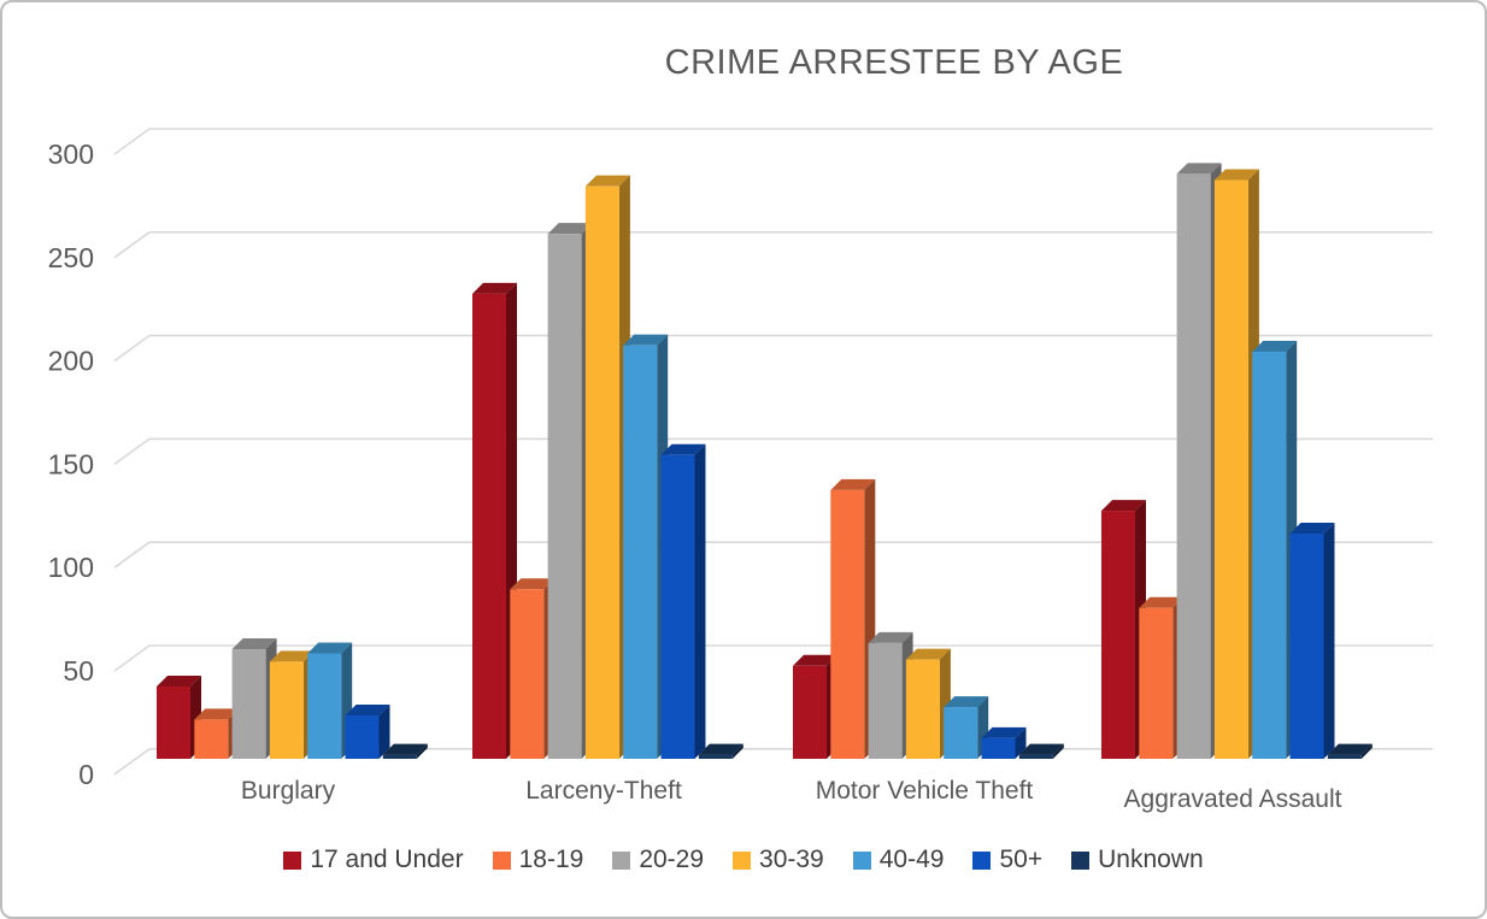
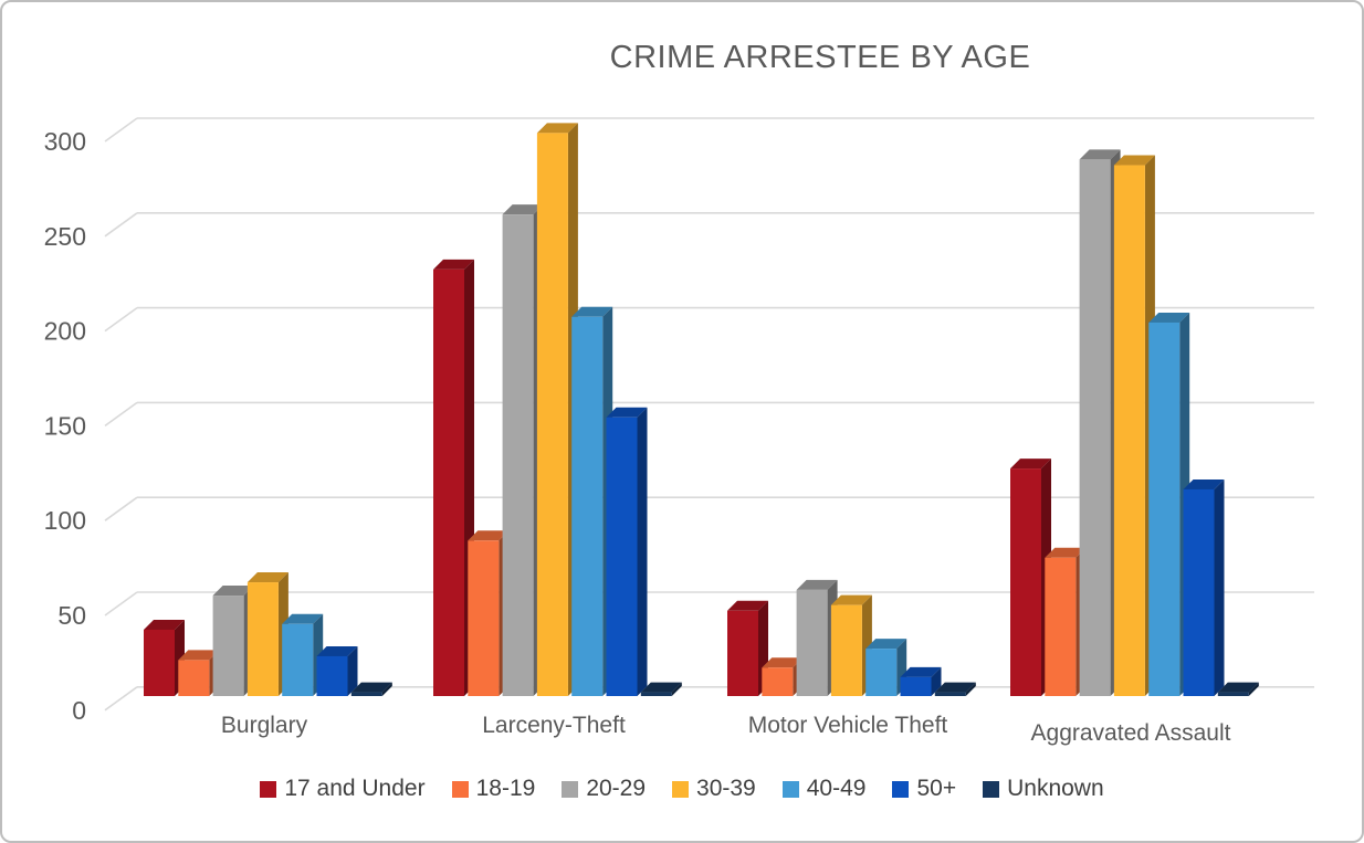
30-39/Burglary: 47 -> 60
40-49/Burglary: 51 -> 38
30-39/Larceny-Theft: 277 -> 297
18-19/Motor Vehicle Theft: 130 -> 15
